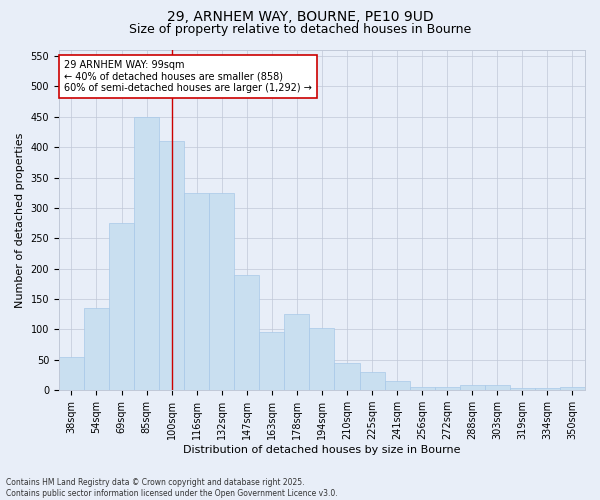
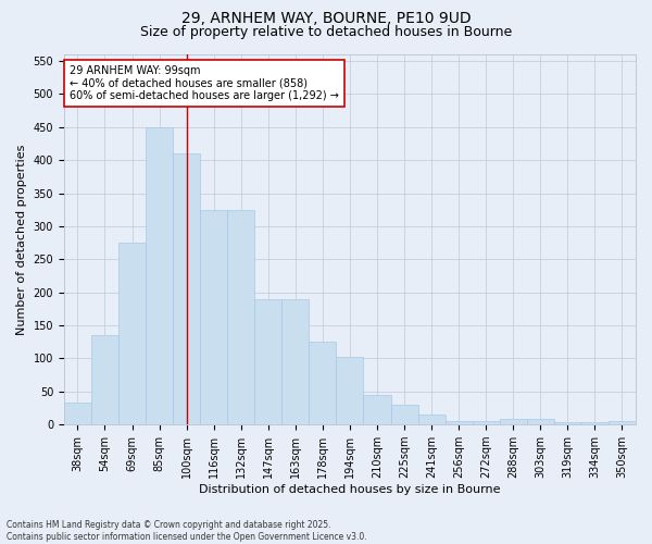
38sqm: 54 -> 33
163sqm: 96 -> 190
